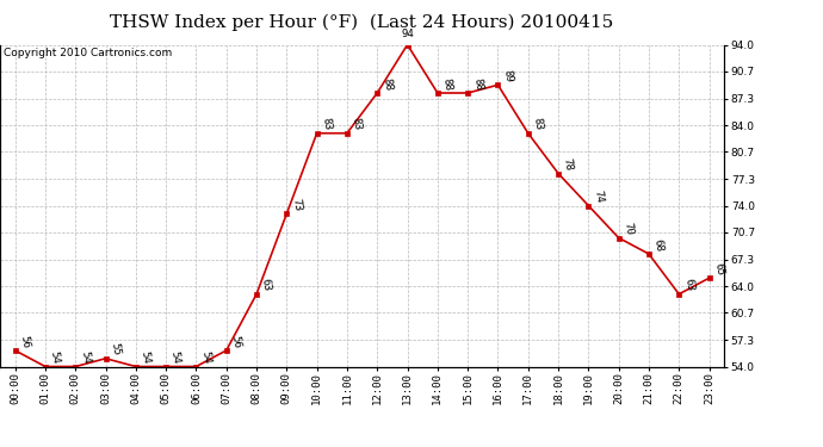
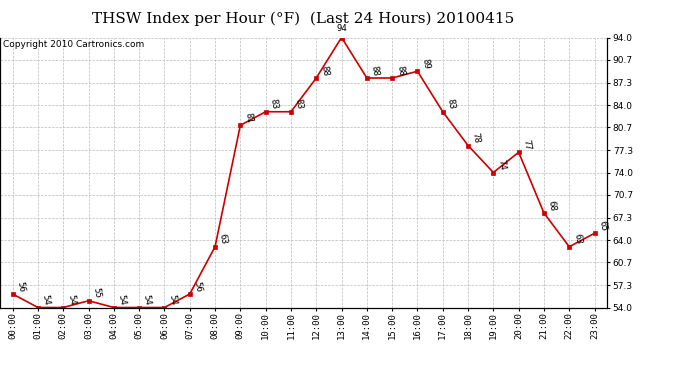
09:00: 73 -> 81
20:00: 70 -> 77
